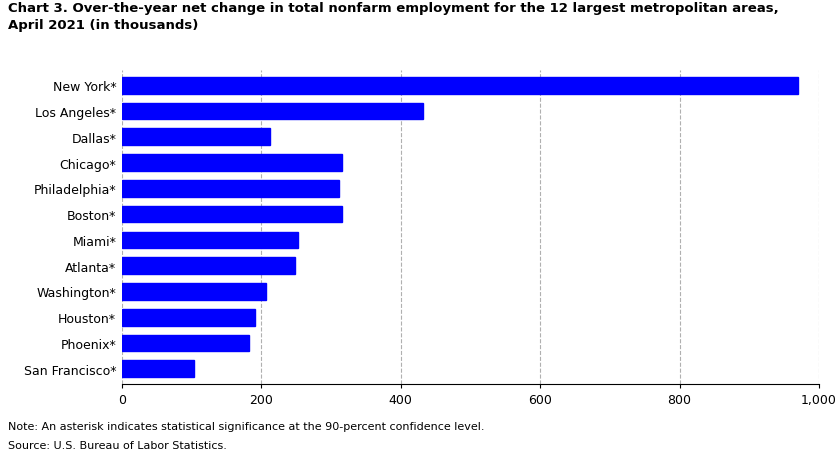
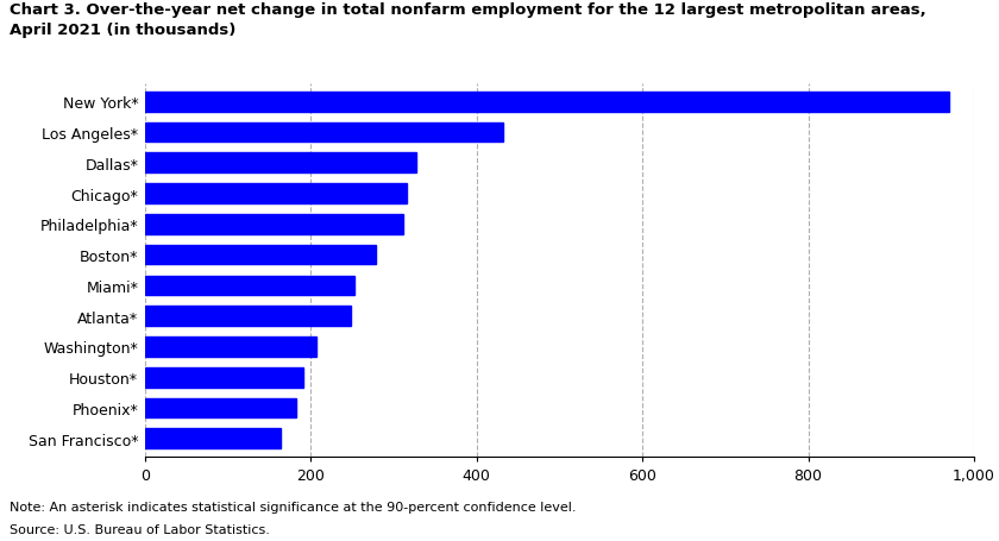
Dallas*: 212 -> 328
Boston*: 316 -> 278
San Francisco*: 104 -> 164
